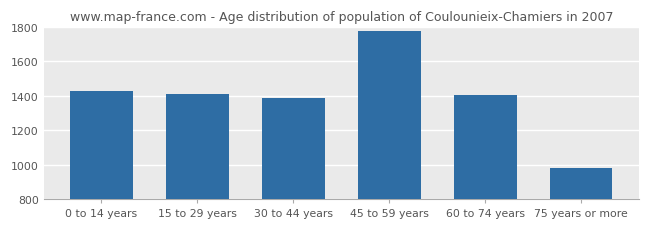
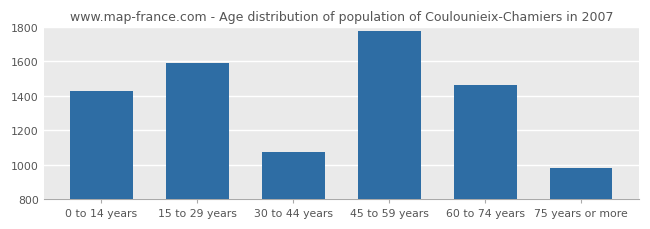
15 to 29 years: 1410 -> 1590
30 to 44 years: 1390 -> 1070
60 to 74 years: 1410 -> 1460
